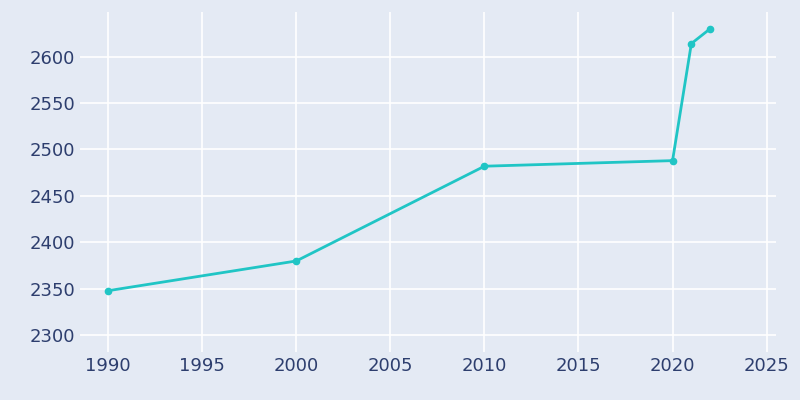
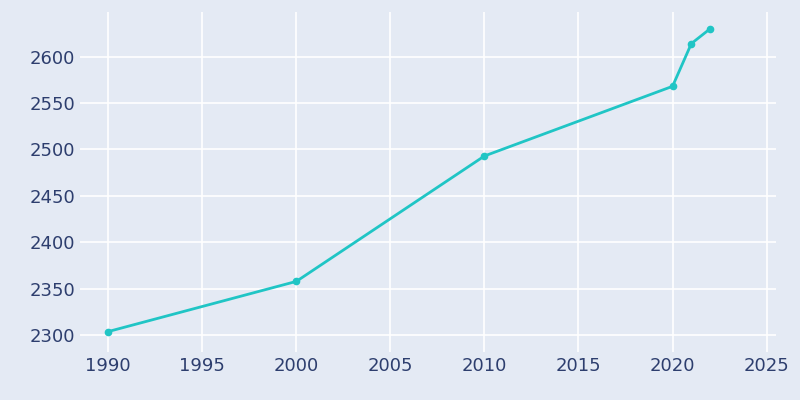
1990: 2348 -> 2304
2000: 2380 -> 2358
2010: 2482 -> 2493
2020: 2488 -> 2568
